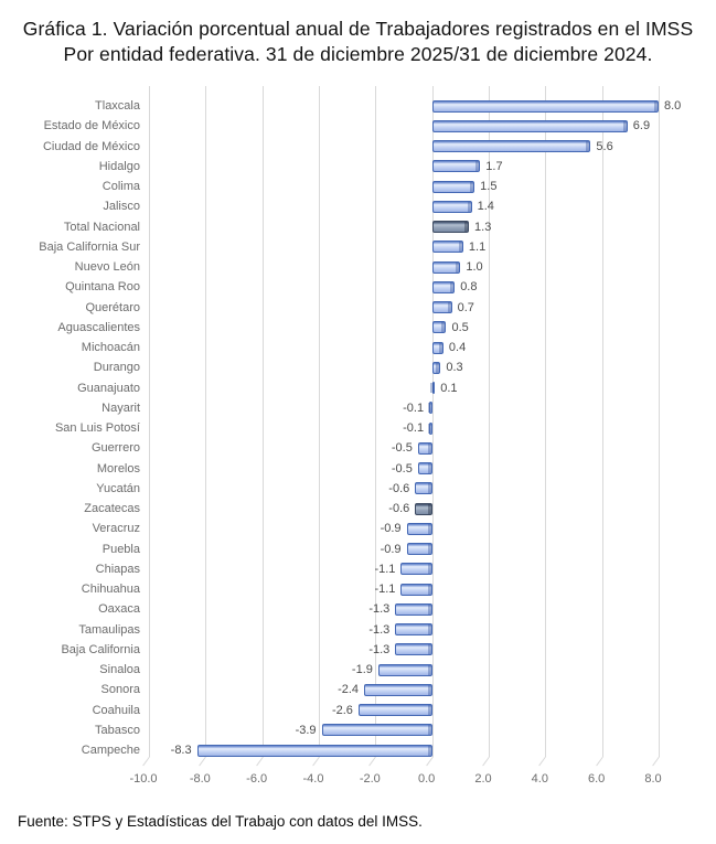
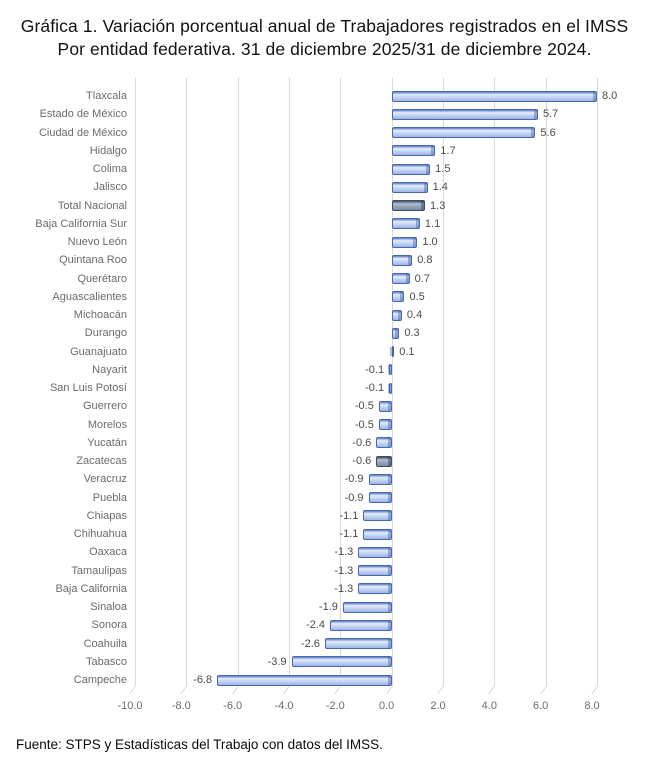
Estado de México: 6.9 -> 5.7
Campeche: -8.3 -> -6.8
